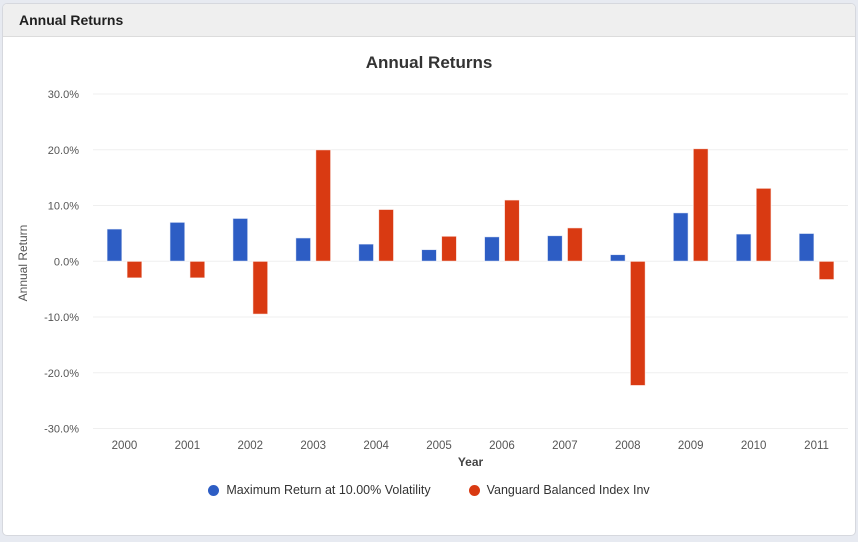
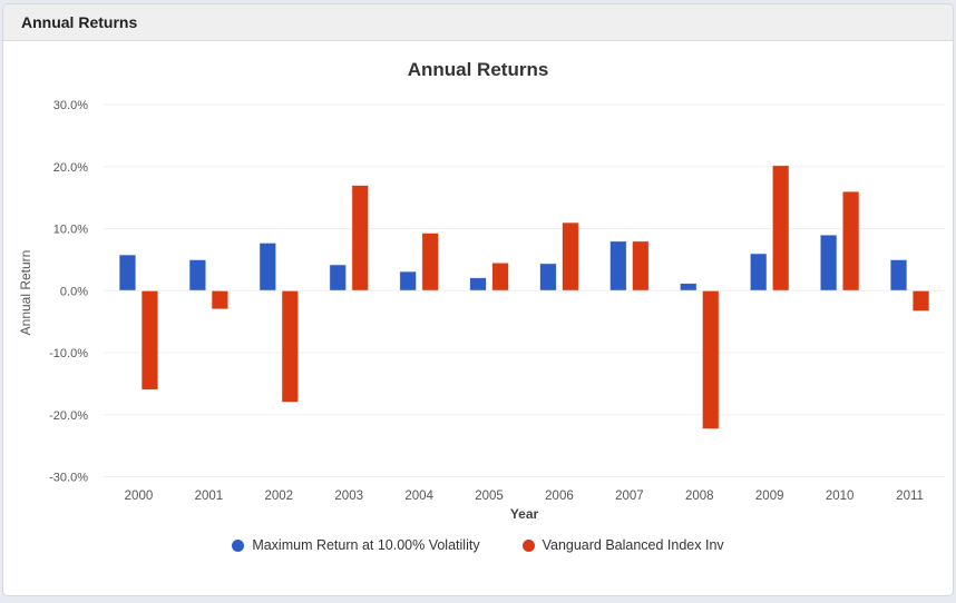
Vanguard Balanced Index Inv/2000: -3% -> -16%
Maximum Return at 10.00% Volatility/2001: 7% -> 5%
Vanguard Balanced Index Inv/2002: -10% -> -18%
Vanguard Balanced Index Inv/2003: 20% -> 17%
Maximum Return at 10.00% Volatility/2007: 5% -> 8%
Vanguard Balanced Index Inv/2007: 6% -> 8%
Maximum Return at 10.00% Volatility/2009: 9% -> 6%
Maximum Return at 10.00% Volatility/2010: 5% -> 9%
Vanguard Balanced Index Inv/2010: 13% -> 16%
